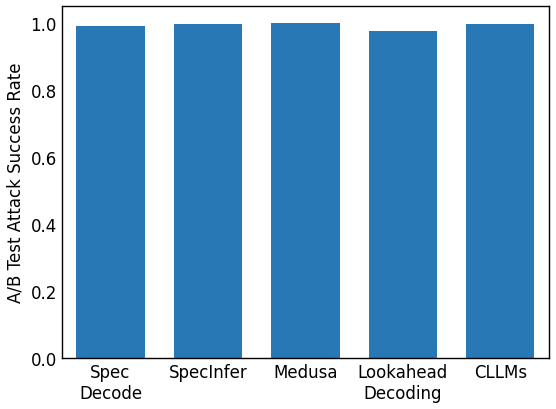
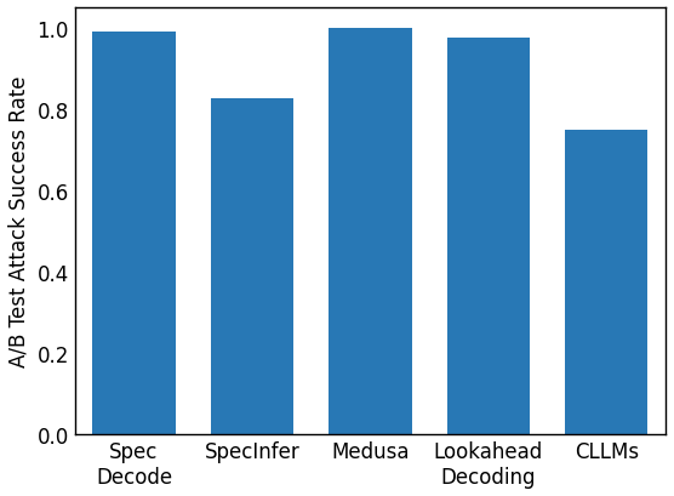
SpecInfer: 0.996 -> 0.825
CLLMs: 0.996 -> 0.750
